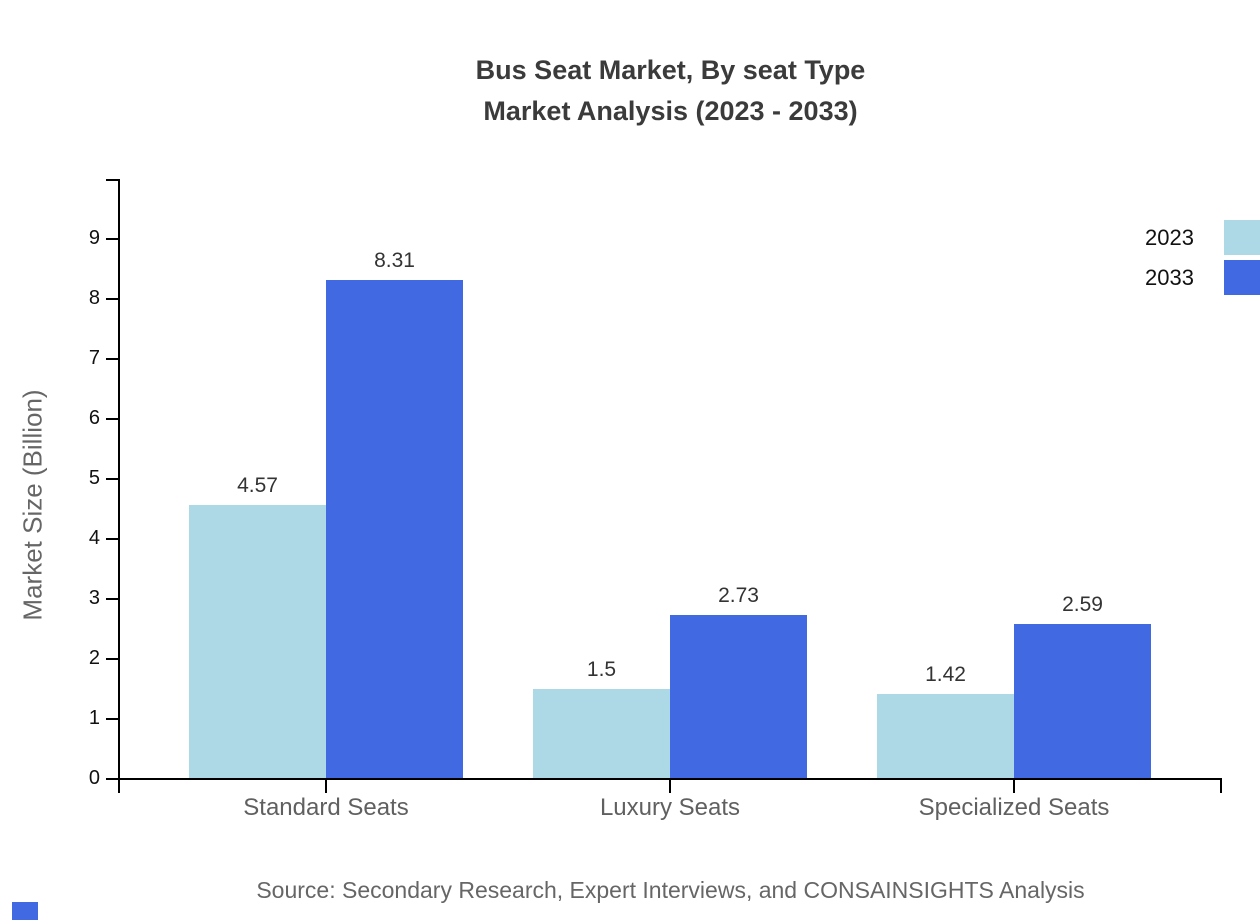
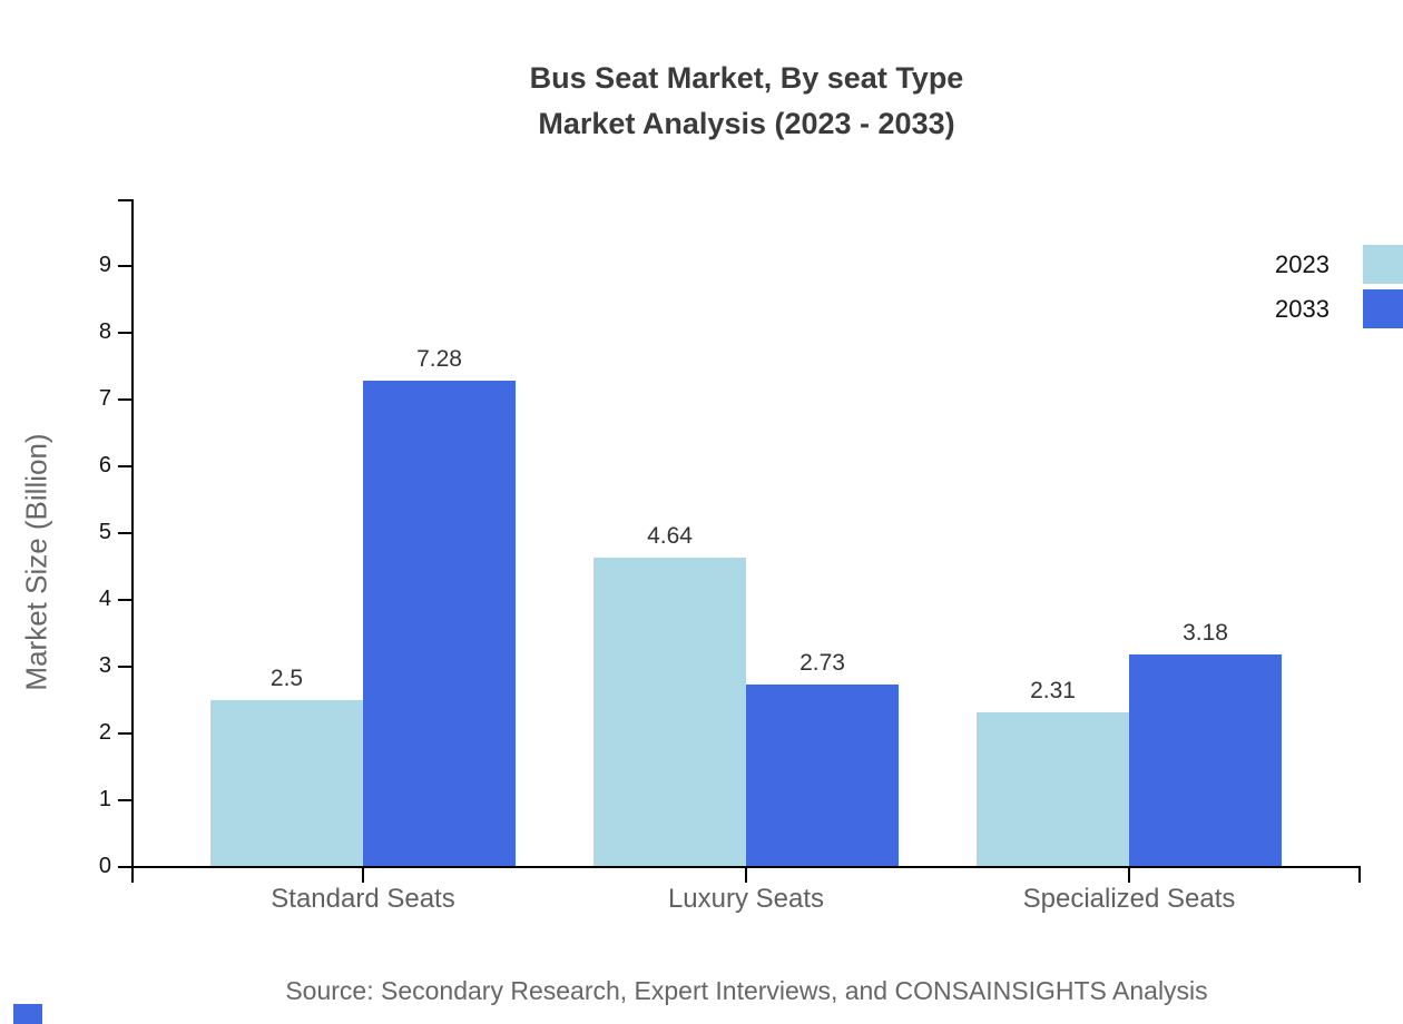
2023/Standard Seats: 4.57 -> 2.5
2033/Standard Seats: 8.31 -> 7.28
2023/Luxury Seats: 1.5 -> 4.64
2023/Specialized Seats: 1.42 -> 2.31
2033/Specialized Seats: 2.59 -> 3.18
